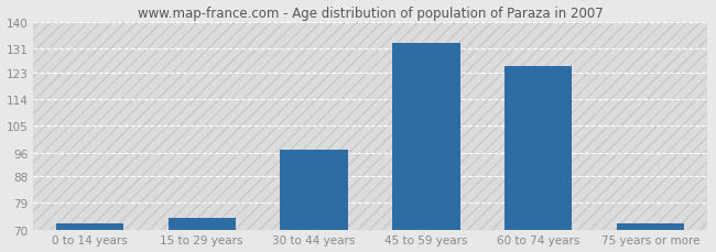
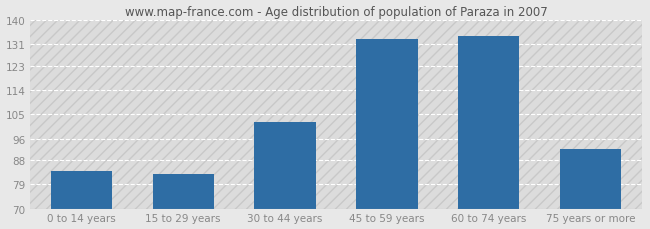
0 to 14 years: 72 -> 84
15 to 29 years: 74 -> 83
30 to 44 years: 97 -> 102
60 to 74 years: 125 -> 134
75 years or more: 72 -> 92
